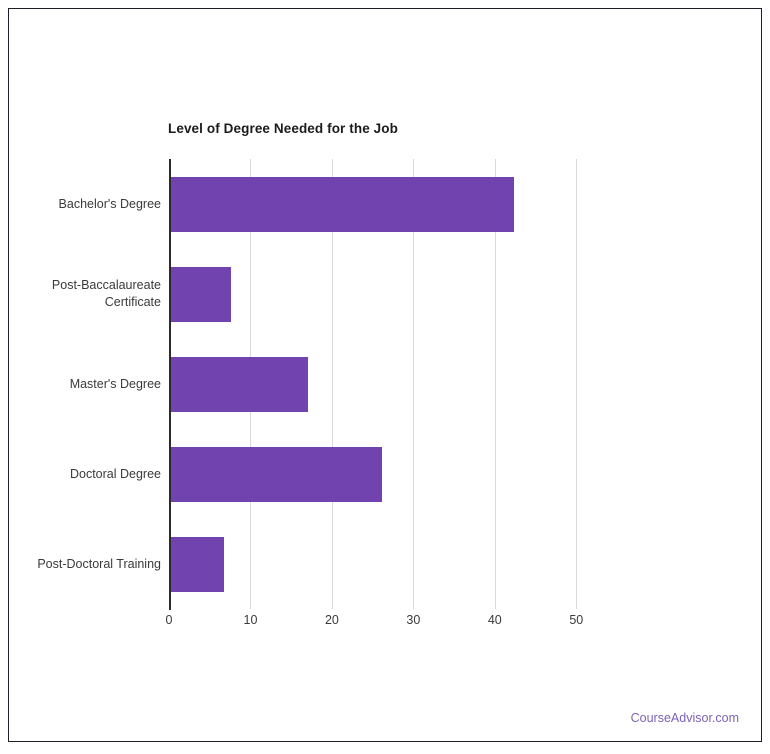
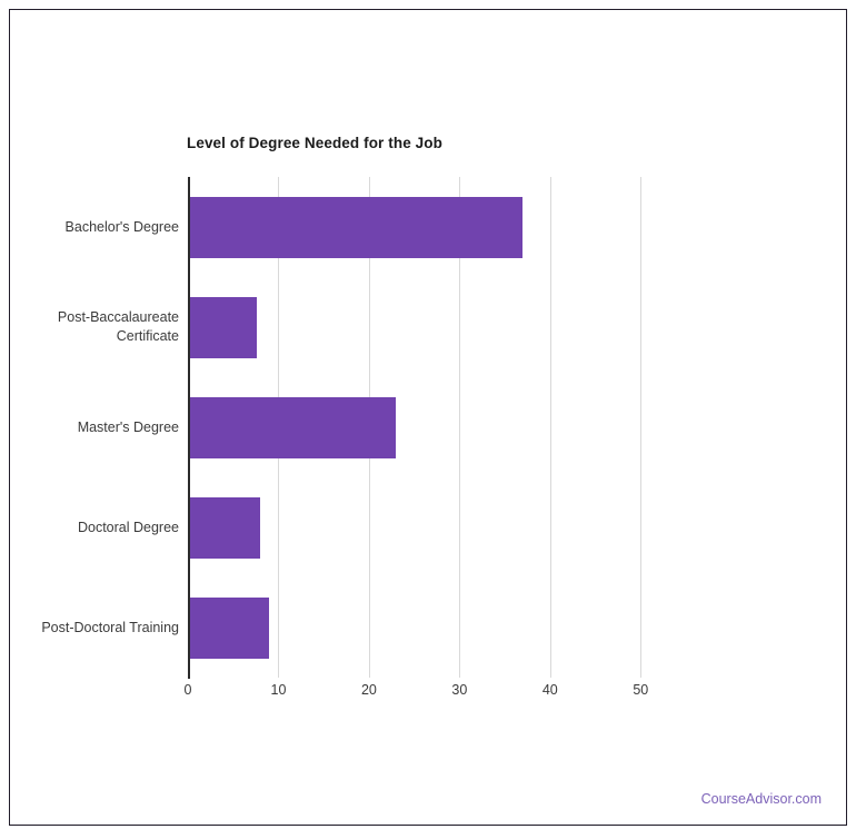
Bachelor's Degree: 42 -> 37
Master's Degree: 17 -> 23
Doctoral Degree: 26 -> 8
Post-Doctoral Training: 7 -> 9
